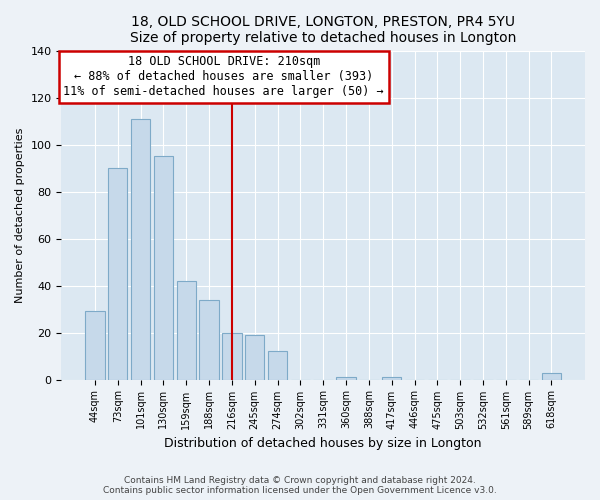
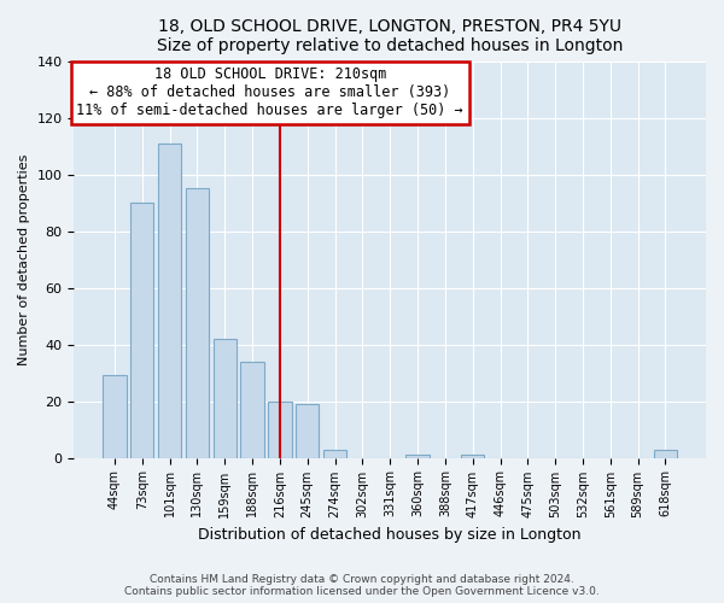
274sqm: 12 -> 3
